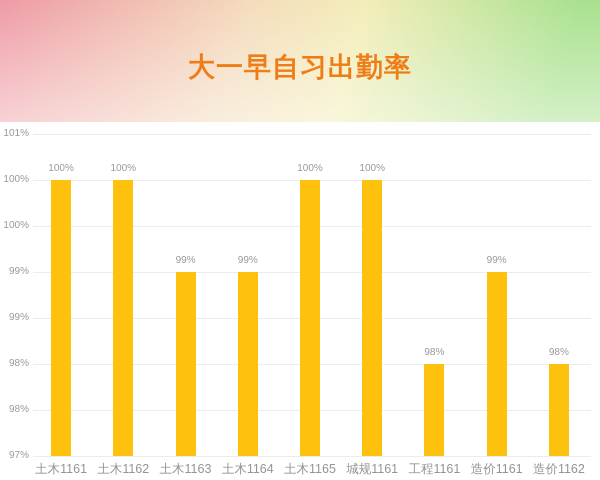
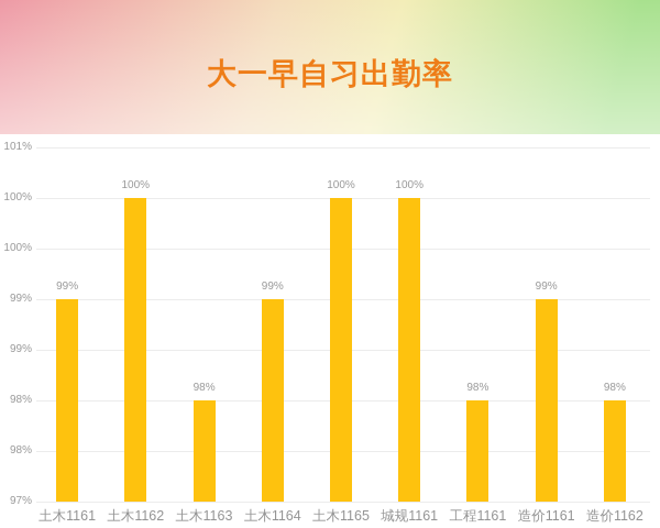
土木1161: 100% -> 99%
土木1163: 99% -> 98%
